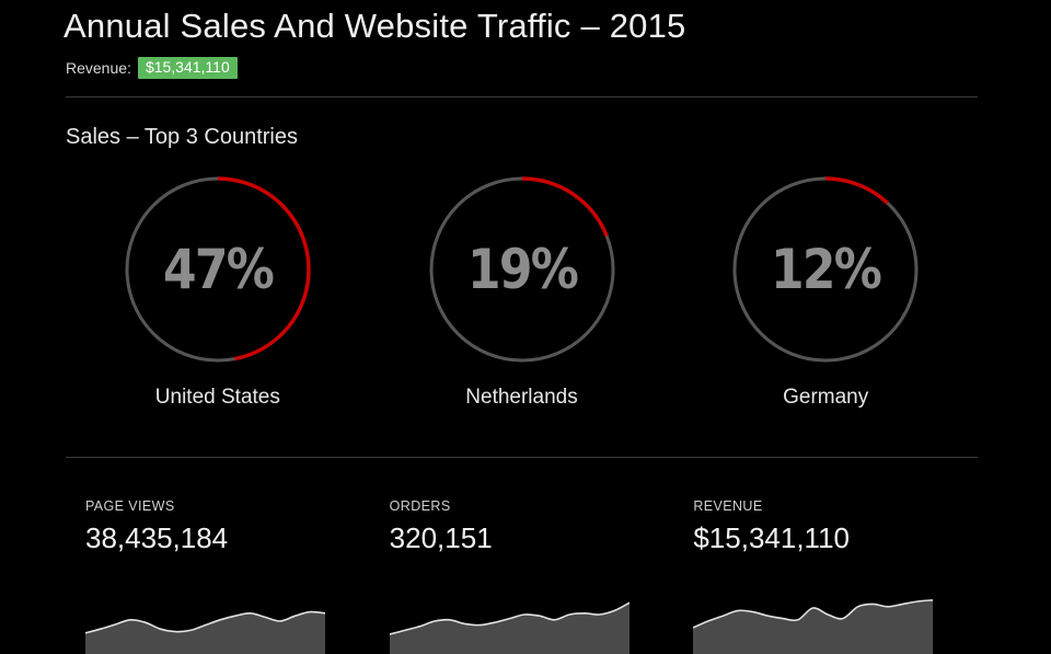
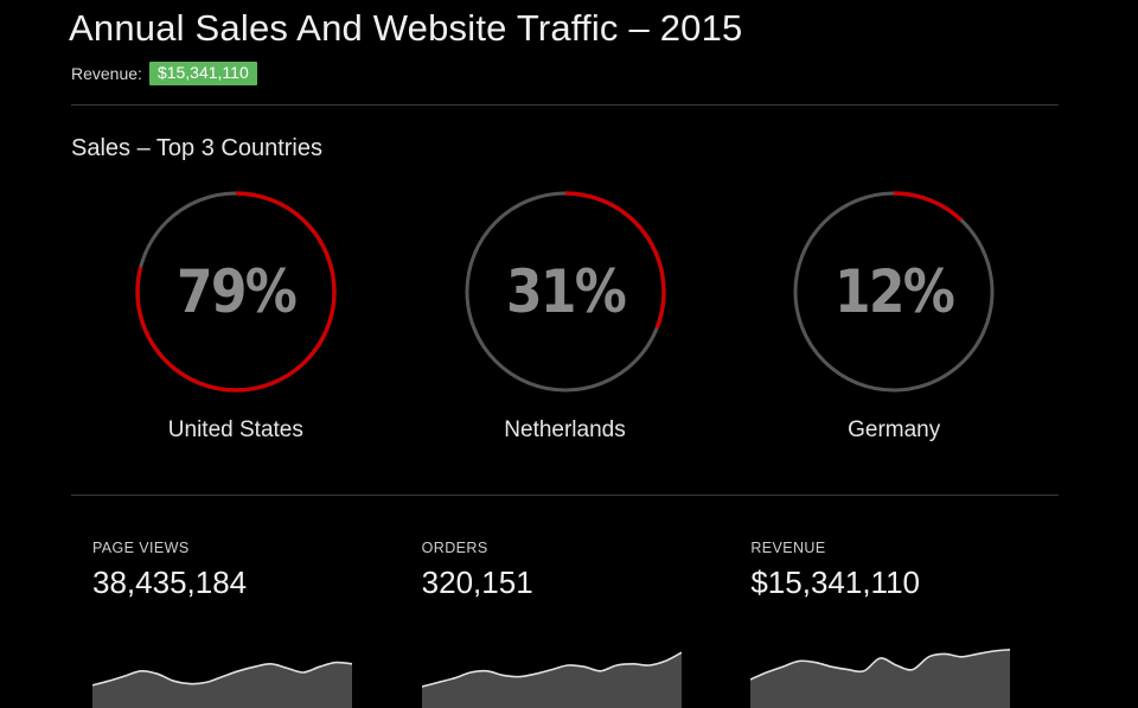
Sales – Top 3 Countries/United States: 47% -> 79%
Sales – Top 3 Countries/Netherlands: 19% -> 31%
